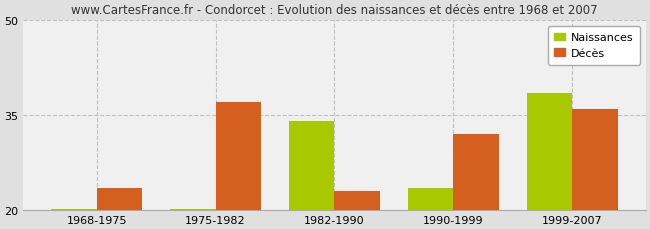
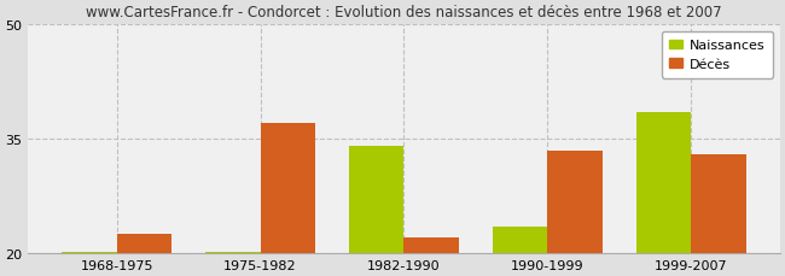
Décès/1968-1975: 23.4 -> 22.5
Décès/1982-1990: 23.0 -> 22.0
Décès/1990-1999: 32.0 -> 33.5
Décès/1999-2007: 36.0 -> 33.0
